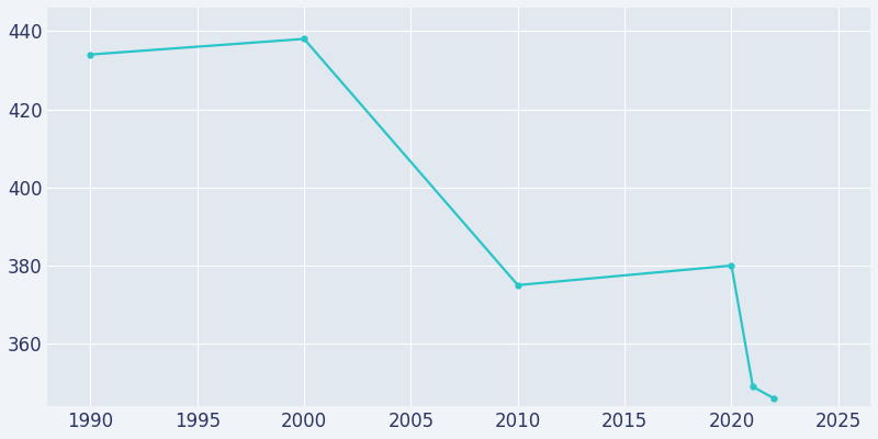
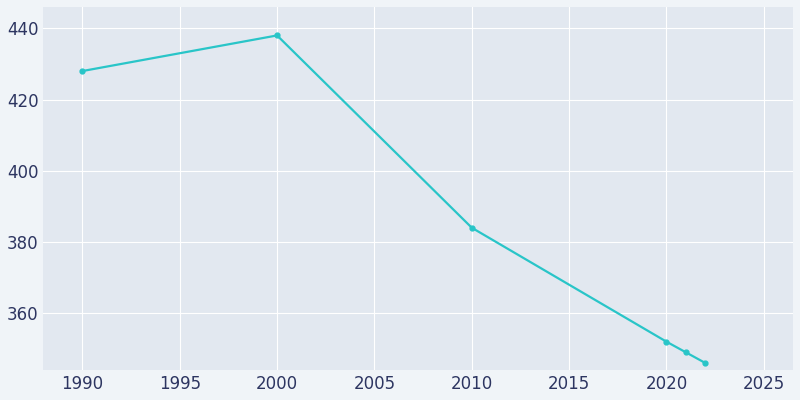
1990: 434 -> 428
2010: 375 -> 384
2020: 380 -> 352
